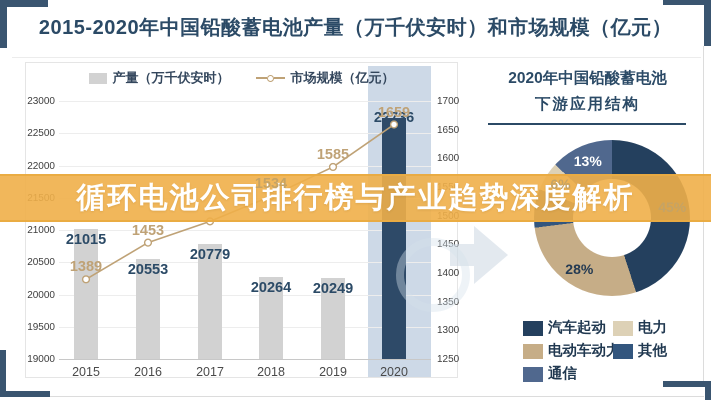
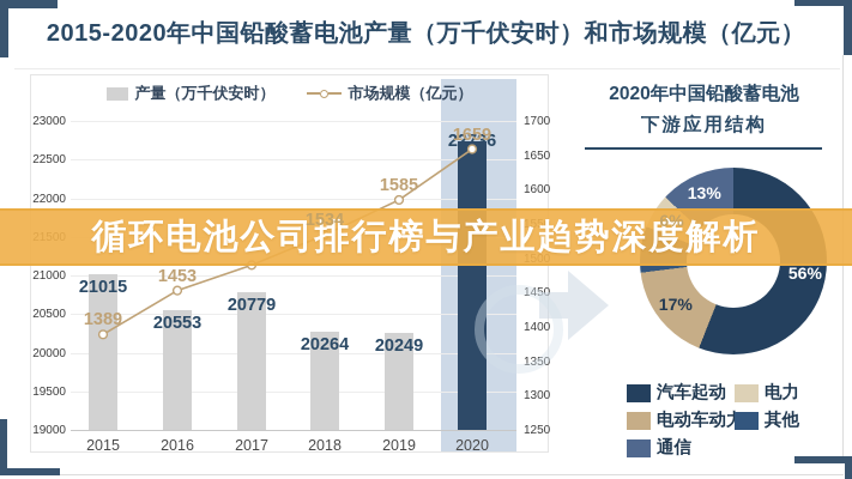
2020年中国铅酸蓄电池下游应用结构/汽车起动: 45% -> 56%
2020年中国铅酸蓄电池下游应用结构/电动车动力: 28% -> 17%
